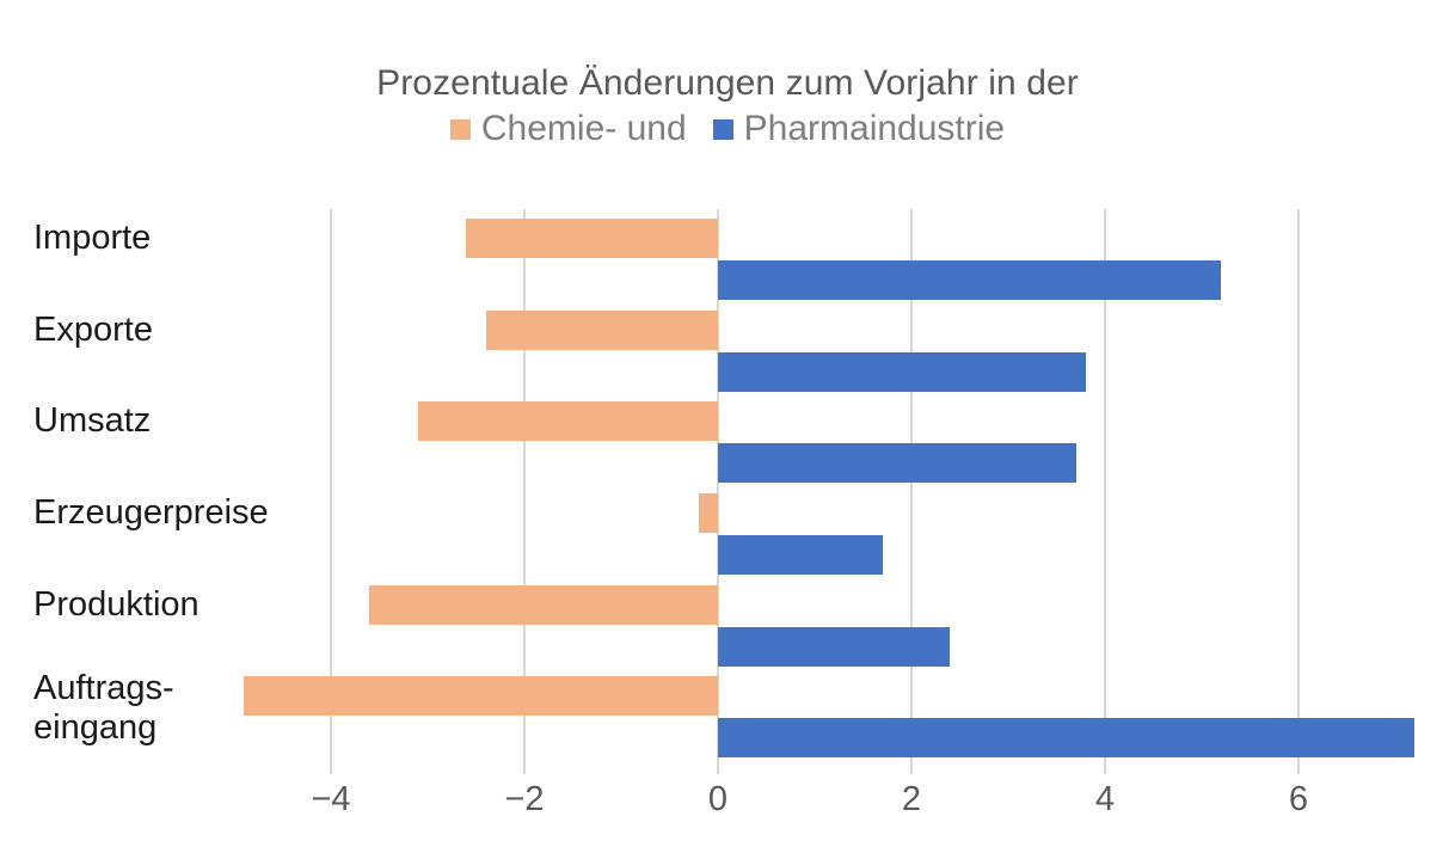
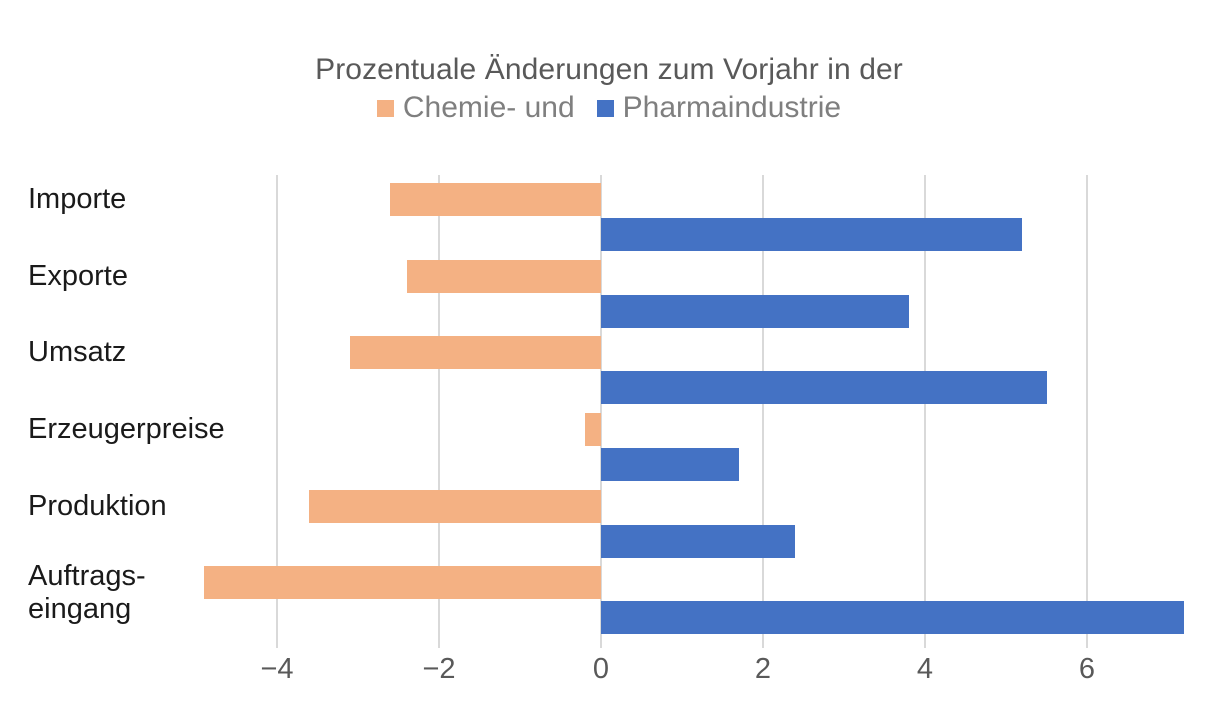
Pharmaindustrie/Umsatz: 3.7 -> 5.5
